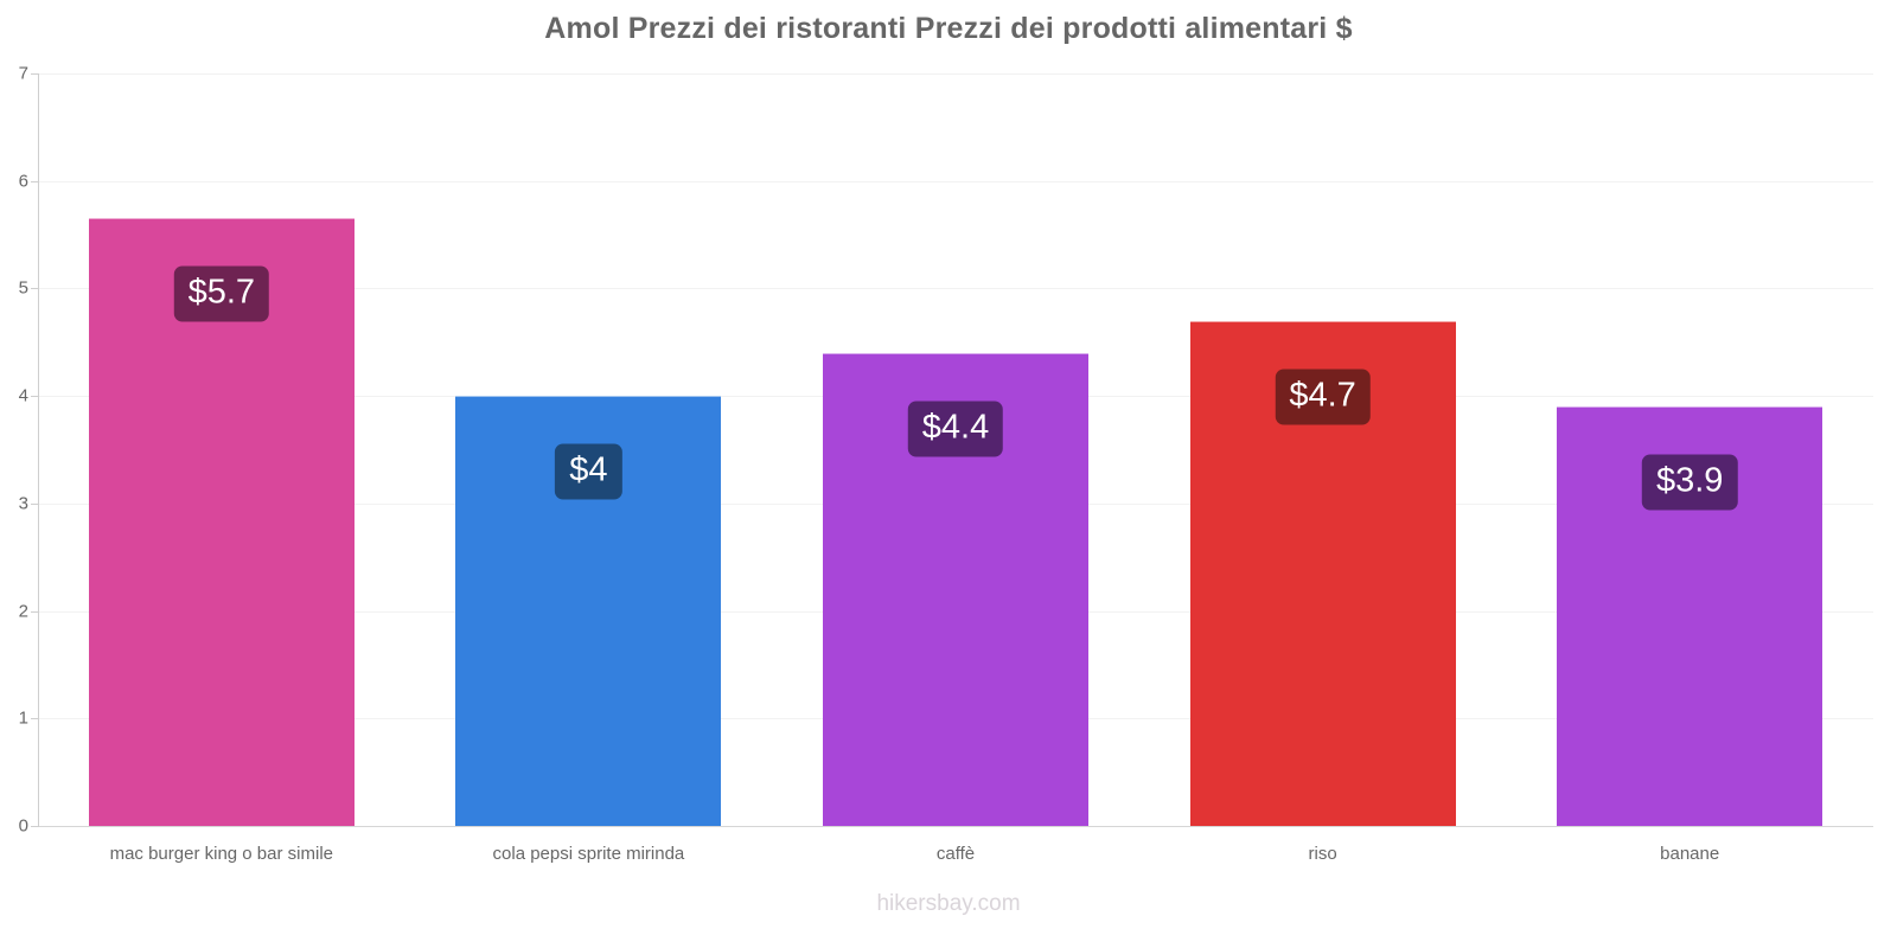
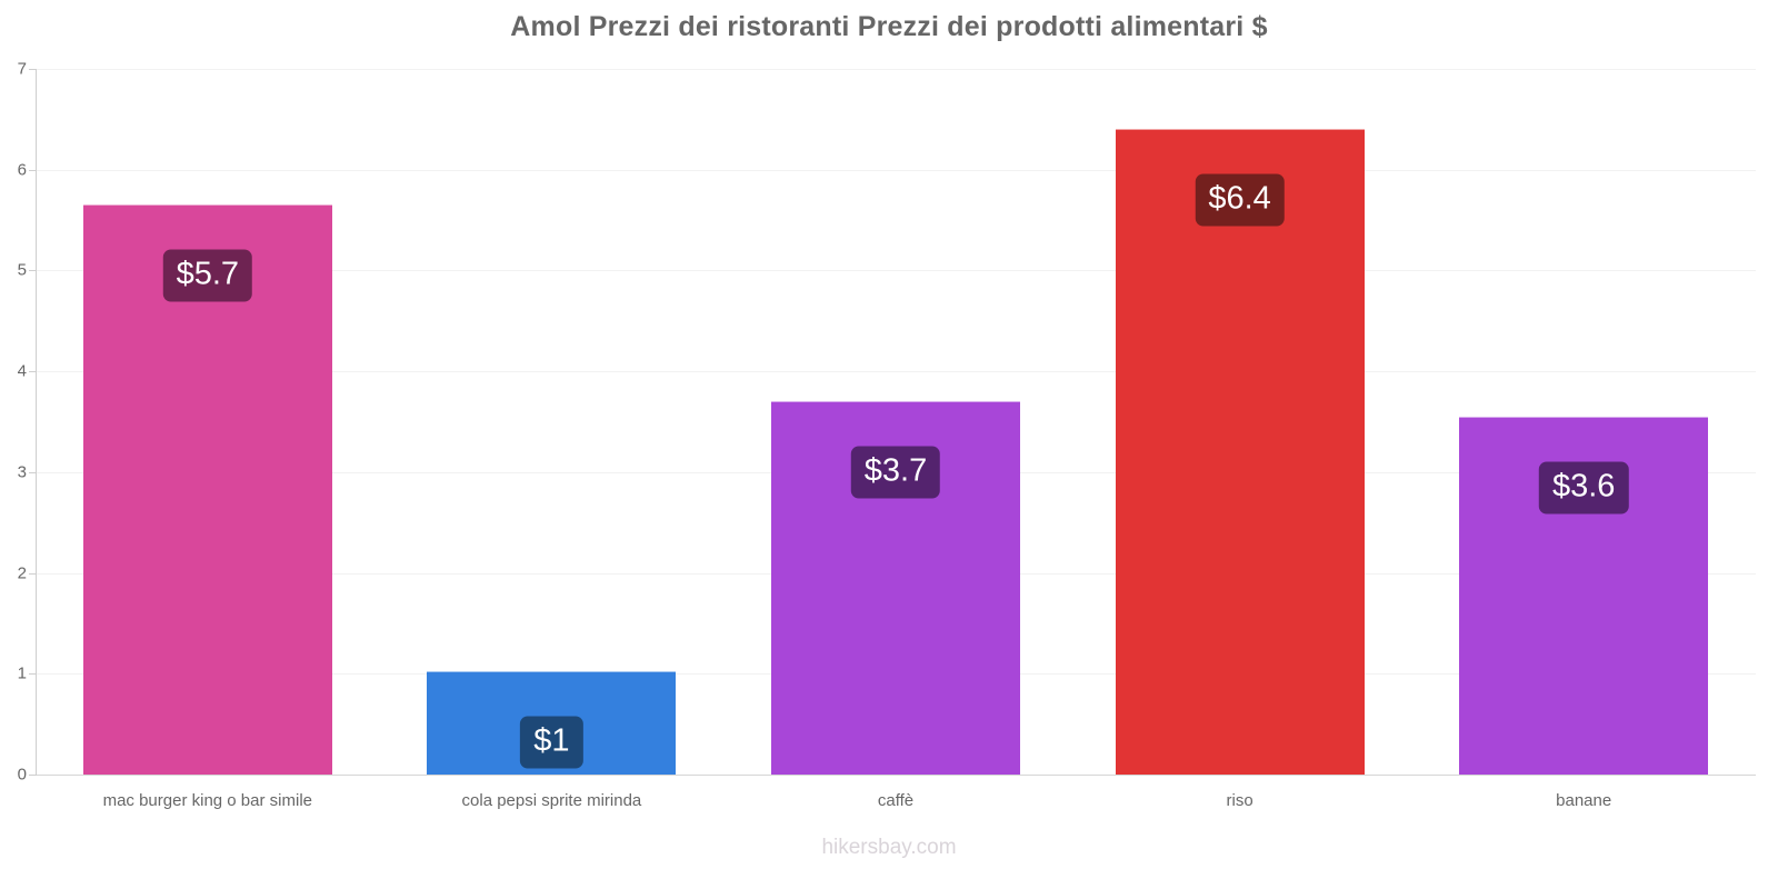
cola pepsi sprite mirinda: $4 -> $1
caffè: $4.4 -> $3.7
riso: $4.7 -> $6.4
banane: $3.9 -> $3.6
